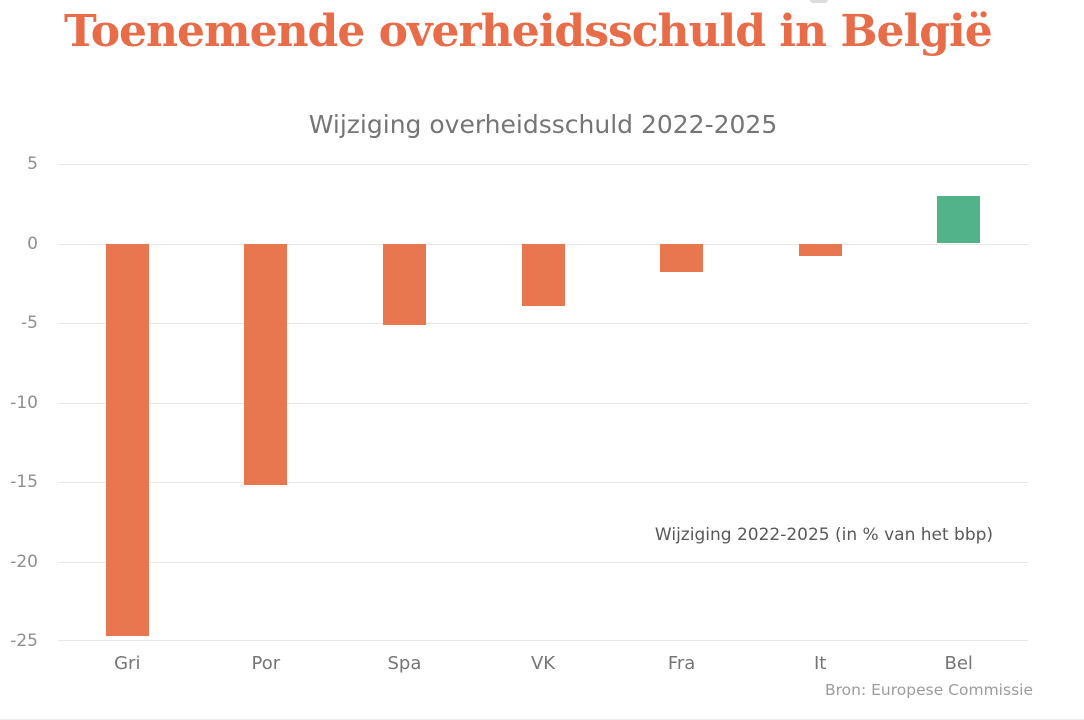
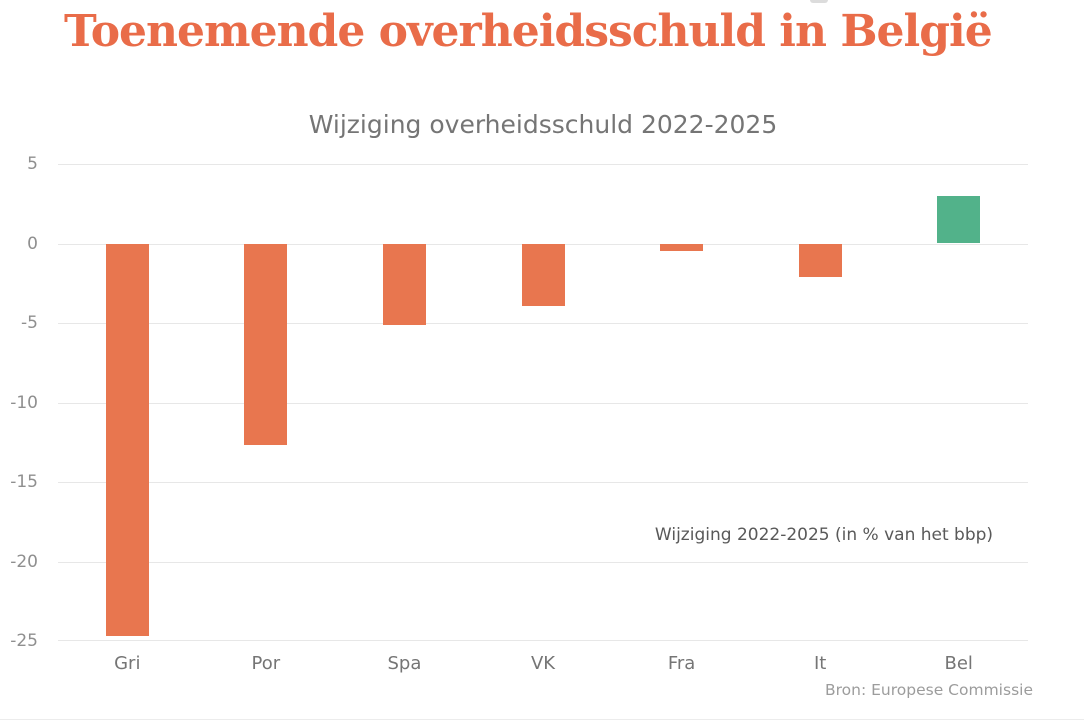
Por: -15.2 -> -12.7
Fra: -1.8 -> -0.5
It: -0.8 -> -2.1
